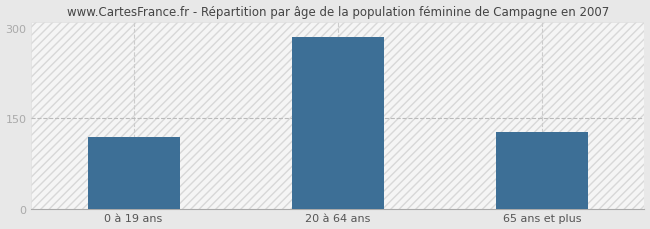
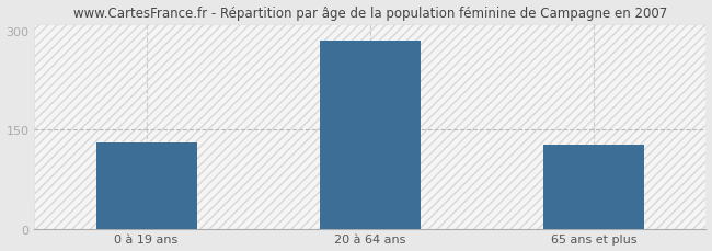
0 à 19 ans: 118 -> 130
